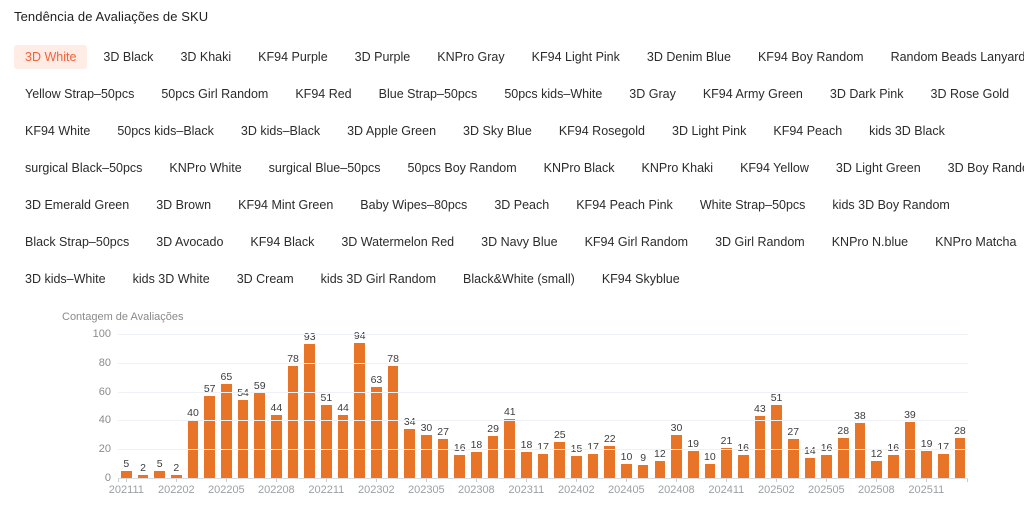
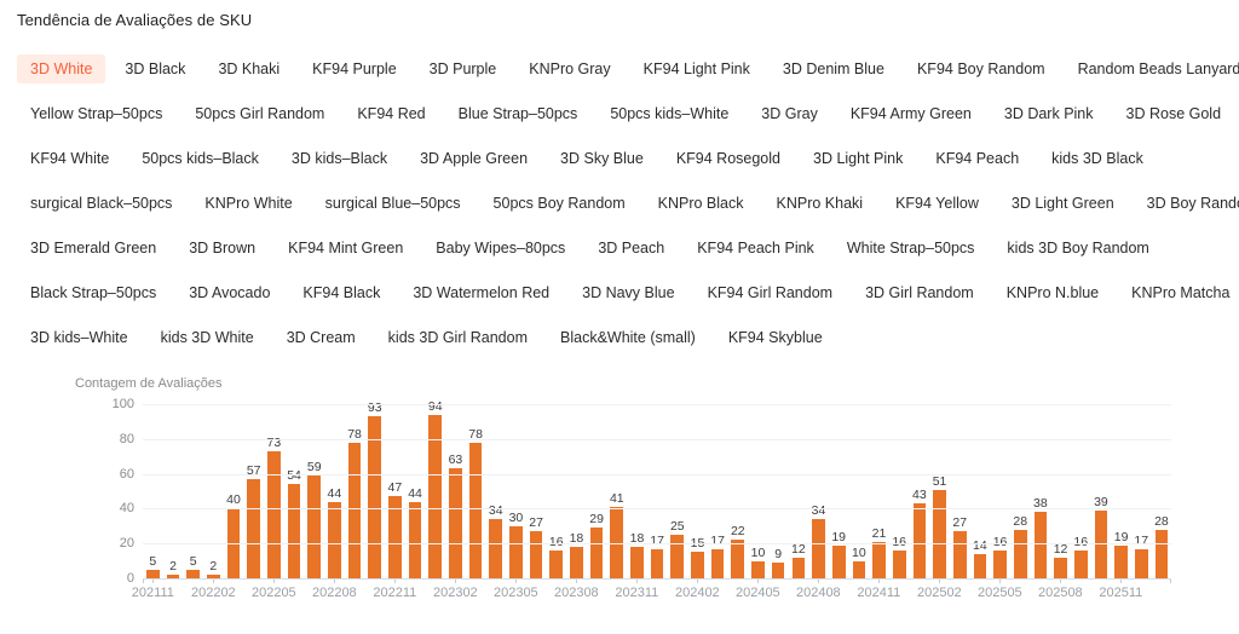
202205: 65 -> 73
202211: 51 -> 47
202408: 30 -> 34
